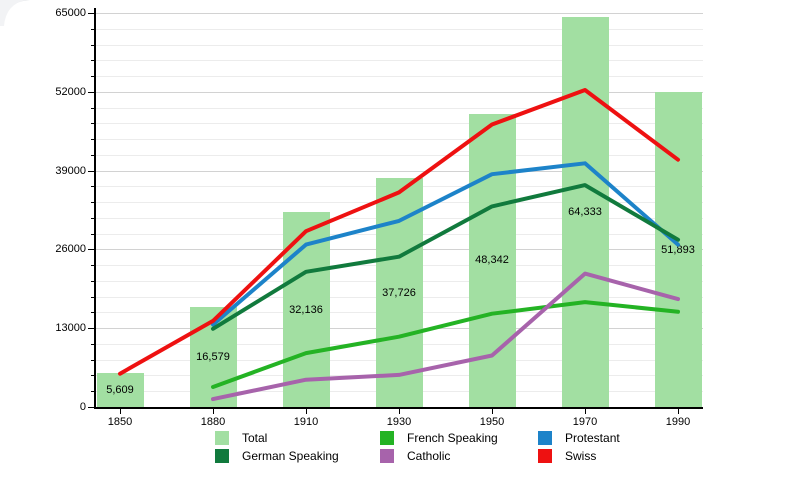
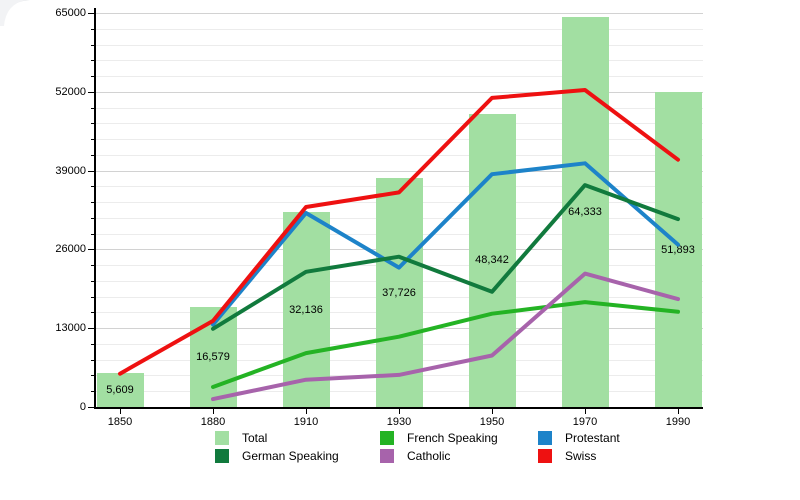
Protestant/1910: 27000 -> 32000
Swiss/1910: 29000 -> 33000
Protestant/1930: 31000 -> 23000
German Speaking/1950: 33000 -> 19000
Swiss/1950: 47000 -> 51000
German Speaking/1990: 28000 -> 31000
